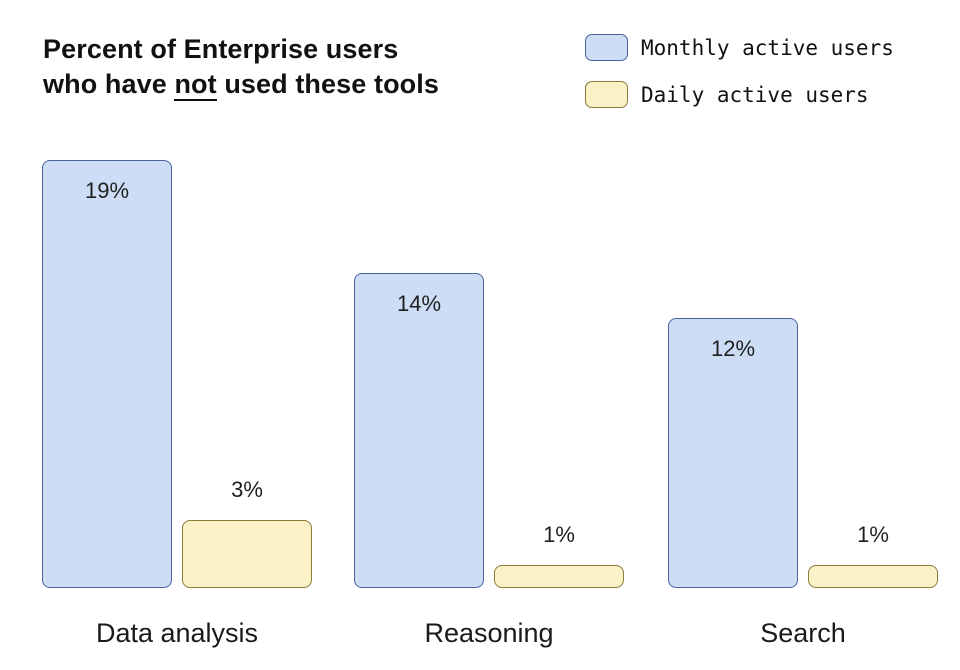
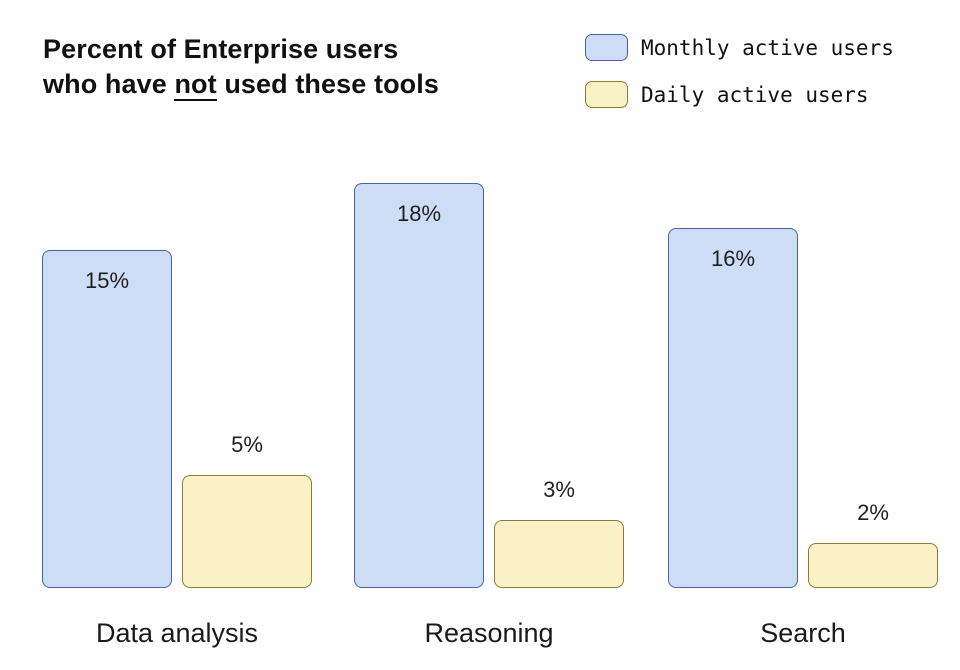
Monthly active users/Data analysis: 19% -> 15%
Daily active users/Data analysis: 3% -> 5%
Monthly active users/Reasoning: 14% -> 18%
Daily active users/Reasoning: 1% -> 3%
Monthly active users/Search: 12% -> 16%
Daily active users/Search: 1% -> 2%
